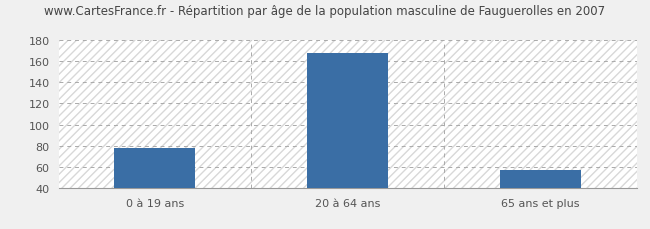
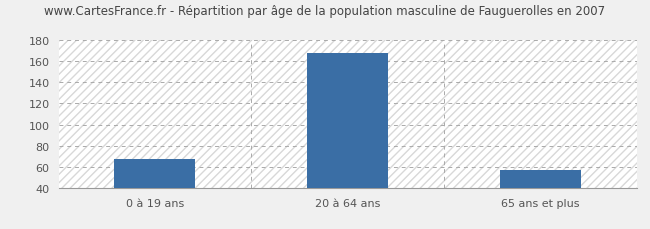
0 à 19 ans: 78 -> 67
